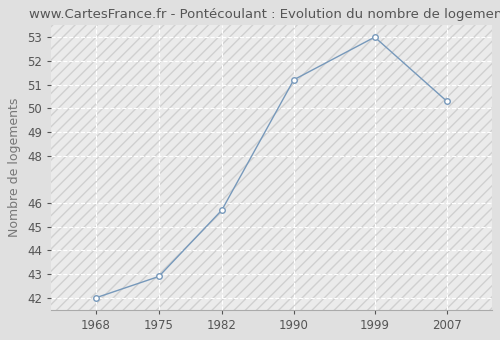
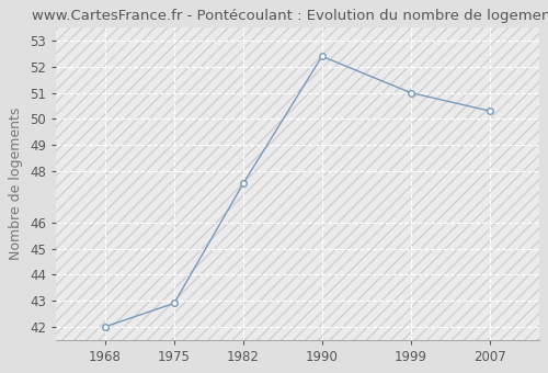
1982: 45.7 -> 47.5
1990: 51.2 -> 52.4
1999: 53.0 -> 51.0
